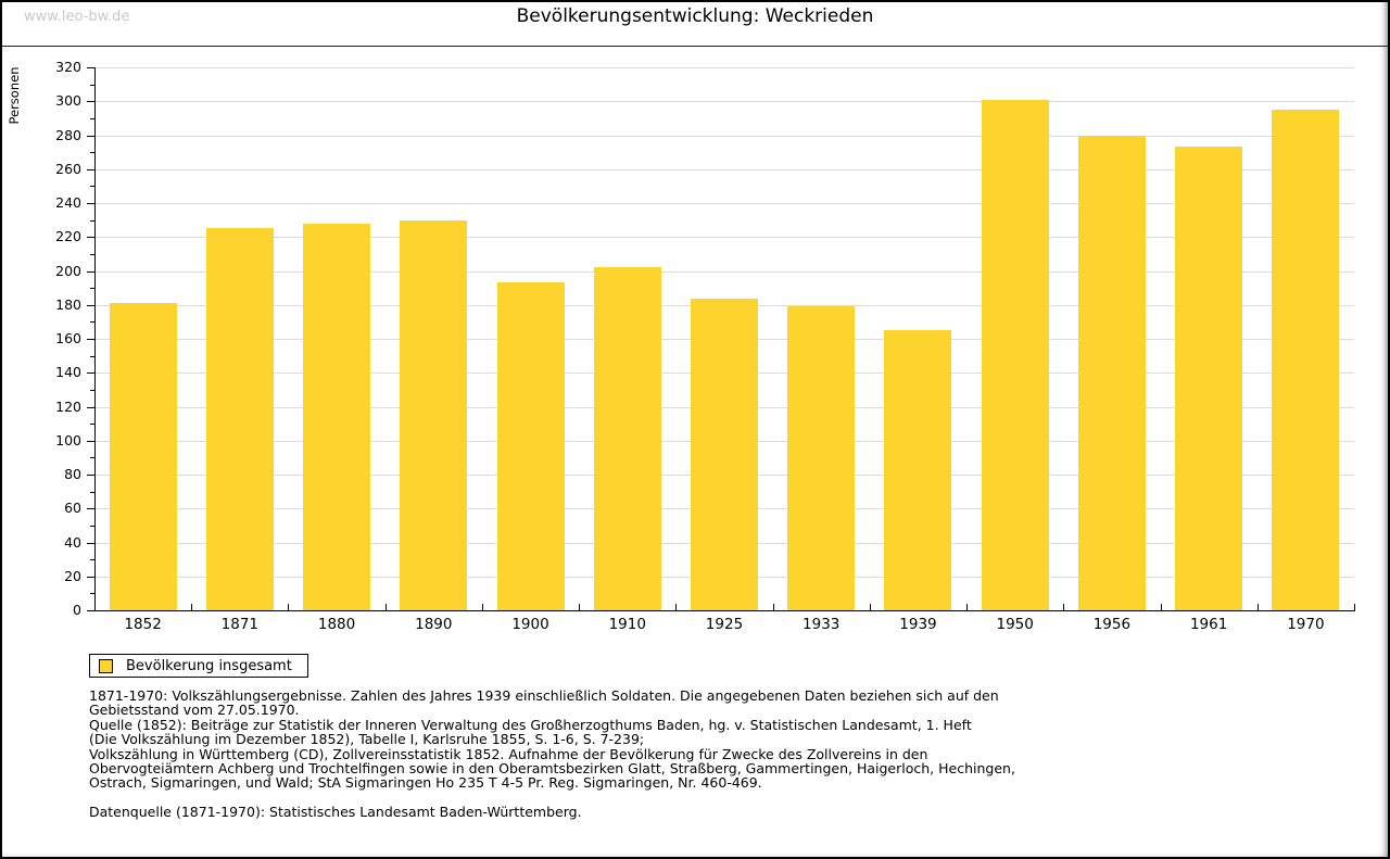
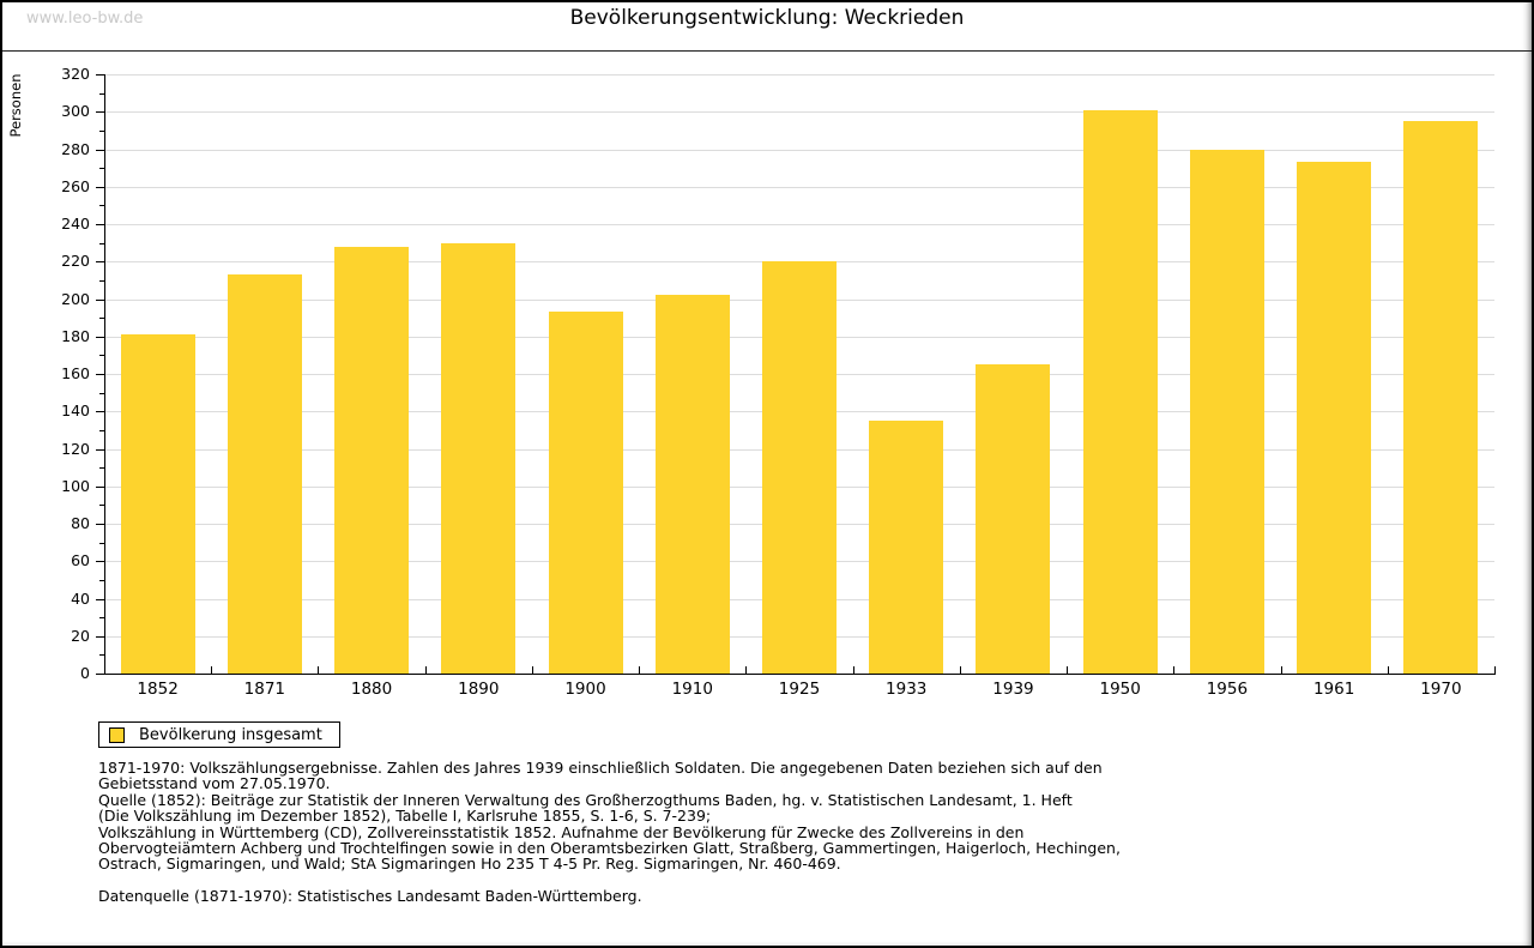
1871: 225 -> 213
1925: 184 -> 220
1933: 179 -> 135
